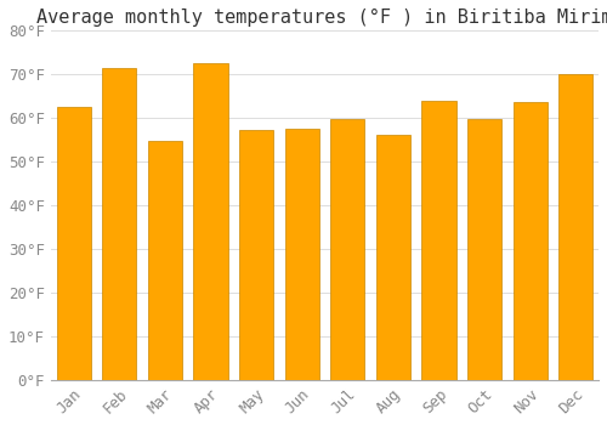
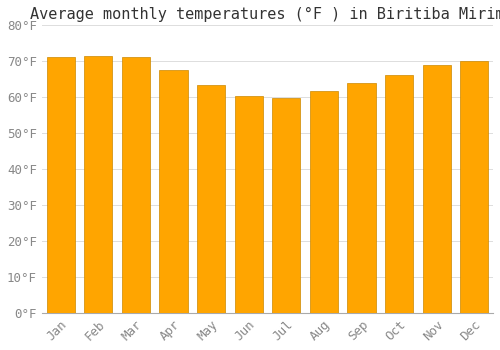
Jan: 62.5°F -> 71.1°F
Mar: 54.5°F -> 70.9°F
Apr: 72.5°F -> 67.3°F
May: 57.0°F -> 63.3°F
Jun: 57.5°F -> 60.3°F
Aug: 56.0°F -> 61.5°F
Oct: 59.5°F -> 66.1°F
Nov: 63.5°F -> 68.9°F
